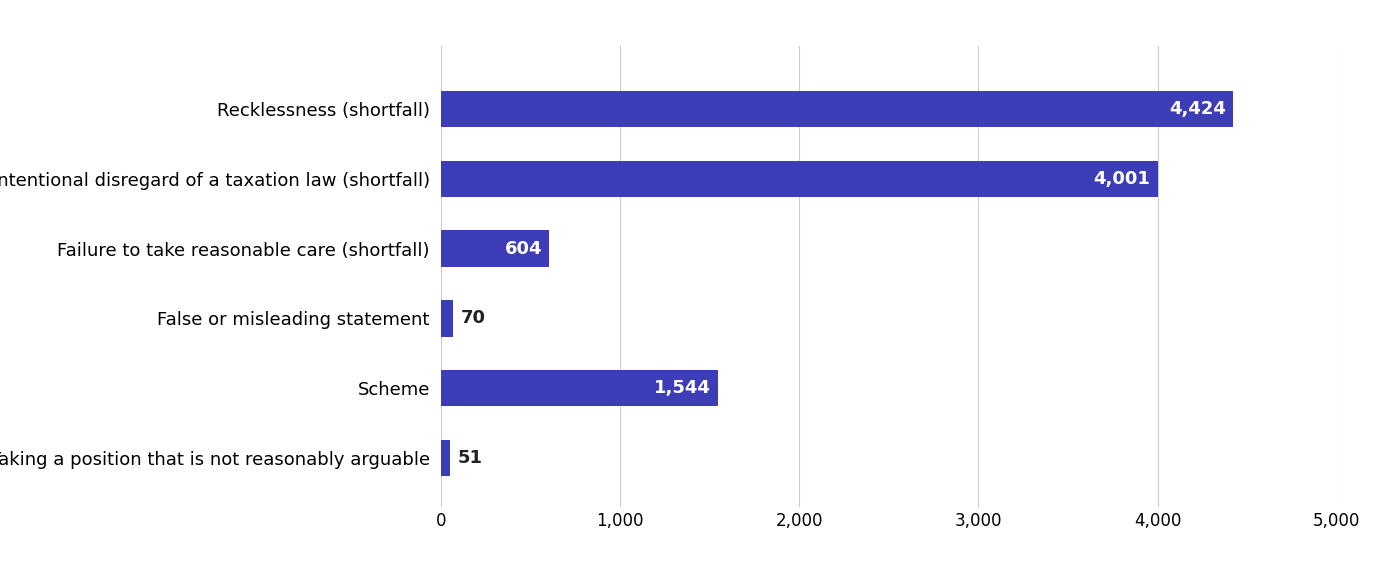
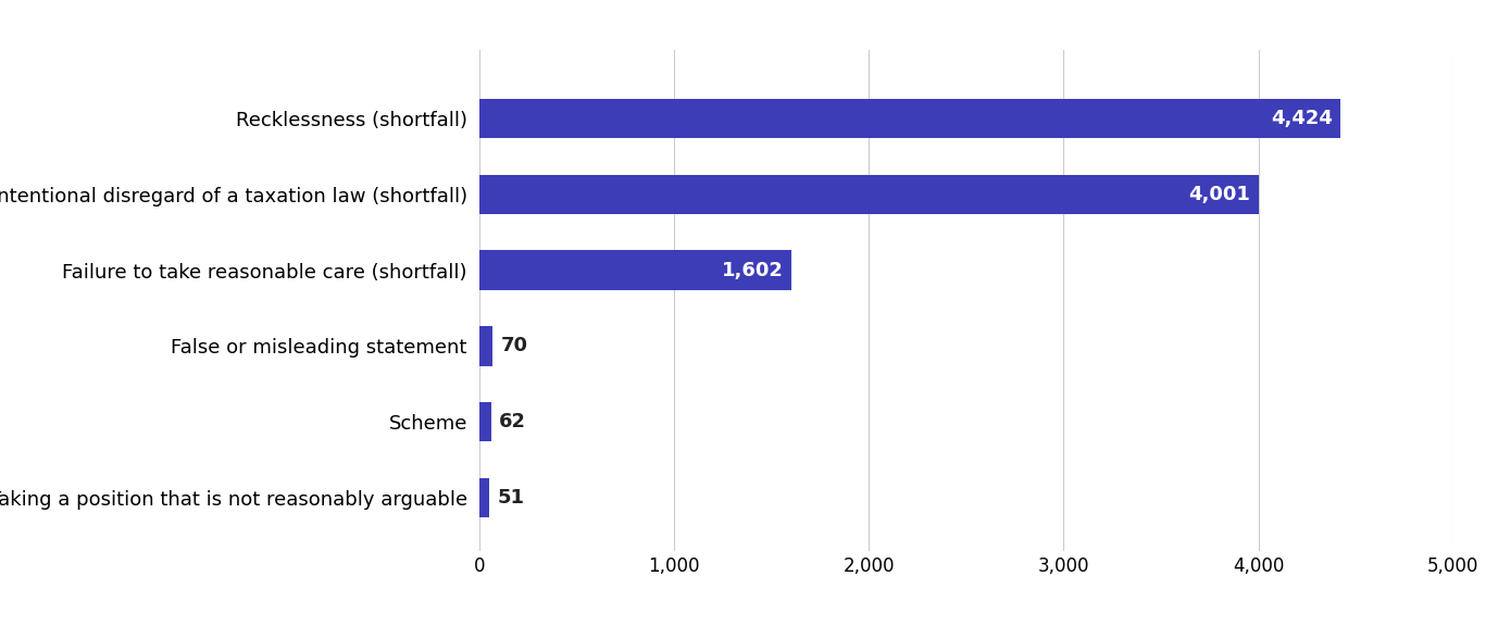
Failure to take reasonable care (shortfall): 604 -> 1,602
Scheme: 1,544 -> 62
